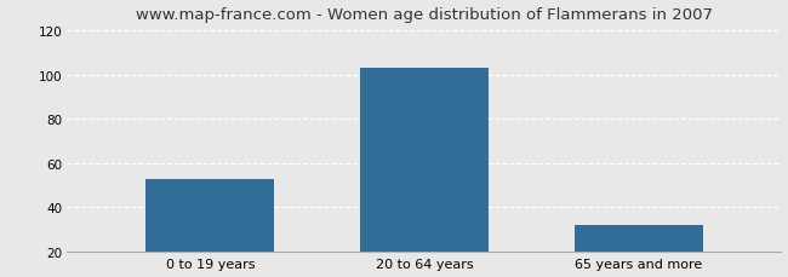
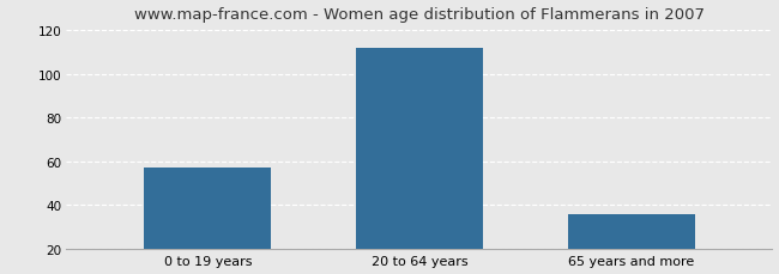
0 to 19 years: 53 -> 57
20 to 64 years: 103 -> 112
65 years and more: 32 -> 36
